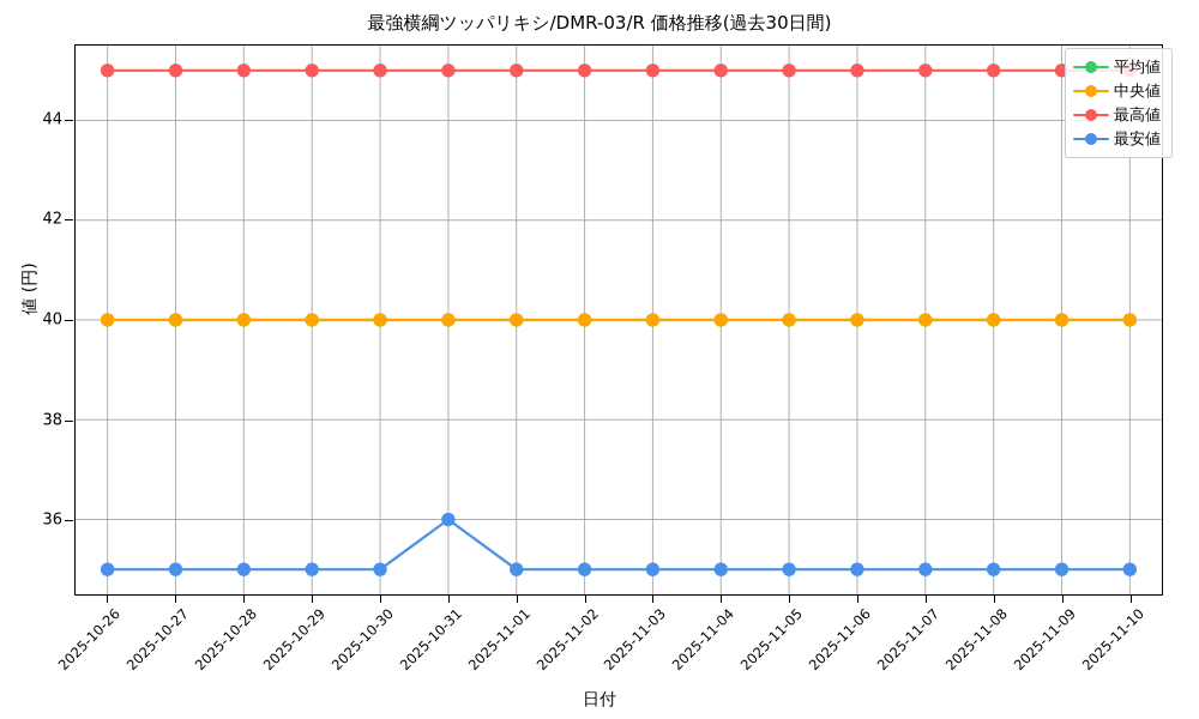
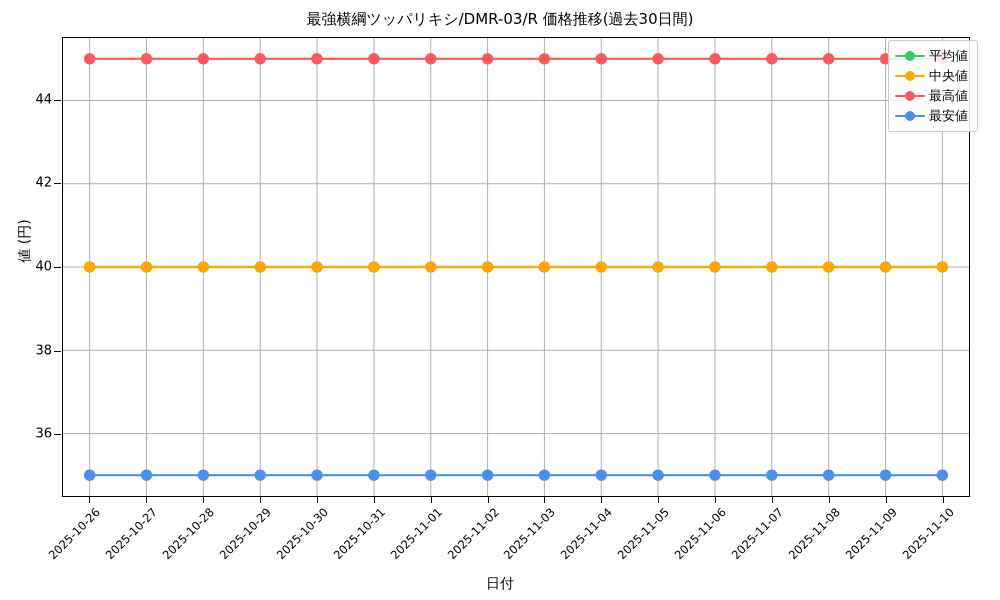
最安値/2025-10-31: 36 -> 35
